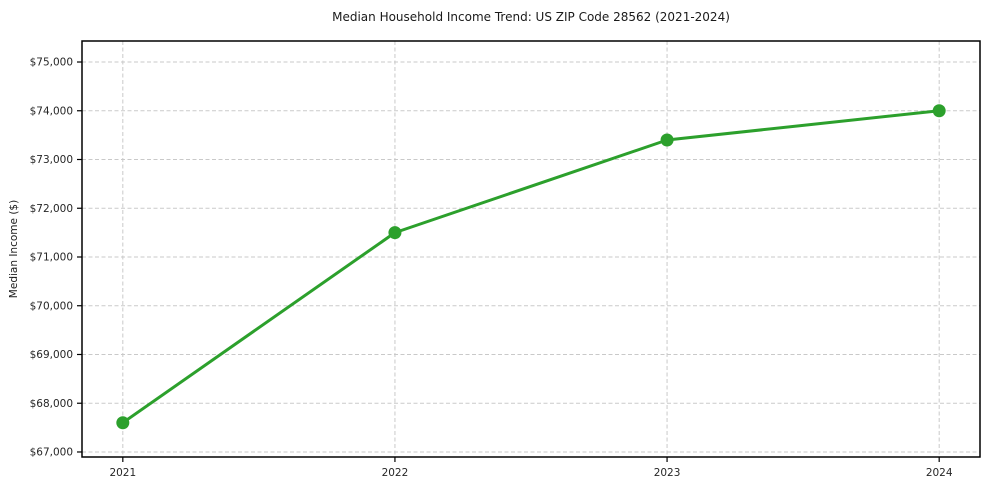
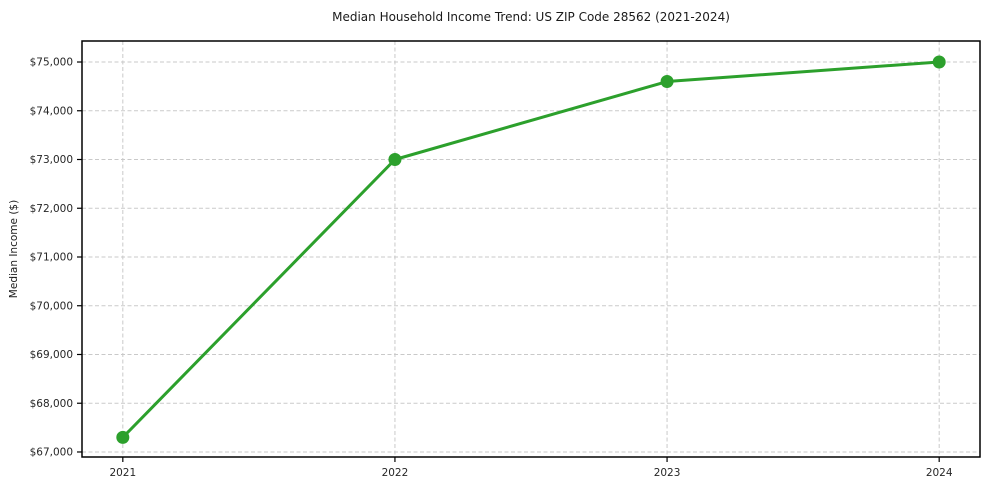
2021: $67600 -> $67300
2022: $71500 -> $73000
2023: $73400 -> $74600
2024: $74000 -> $75000
